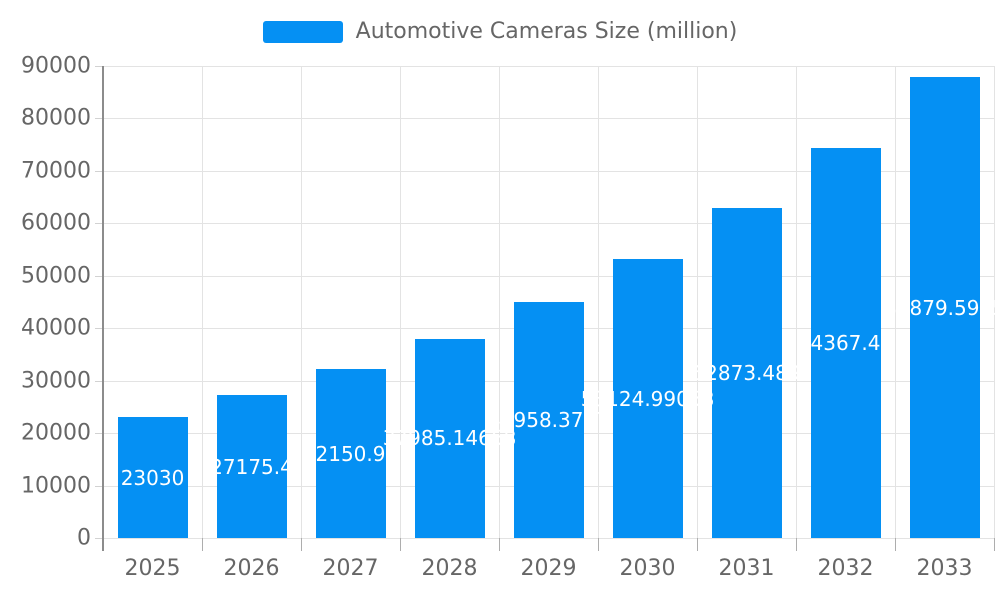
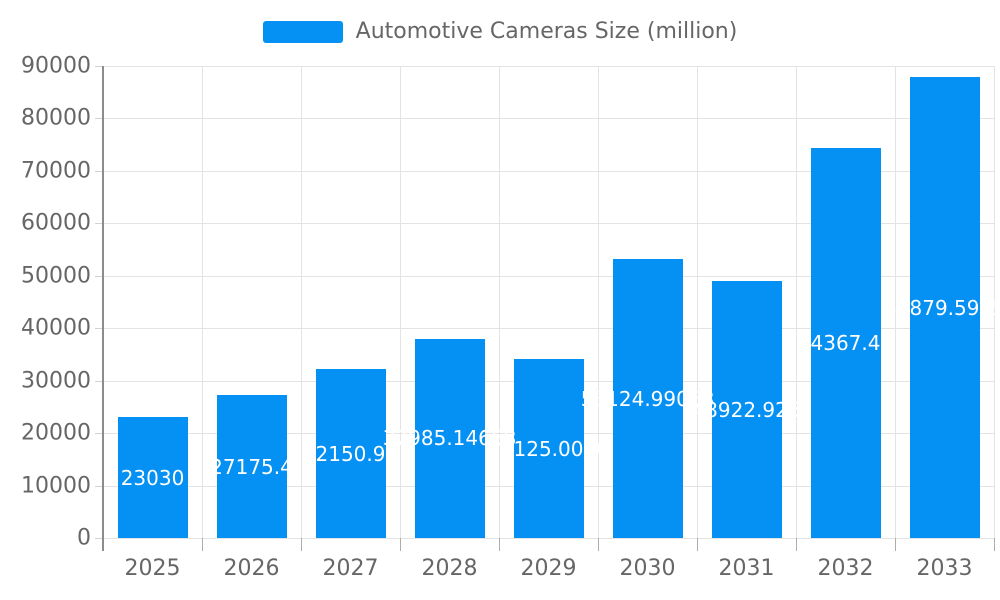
2029: 44958.3777 -> 34125.0090
2031: 62873.489 -> 48922.926
